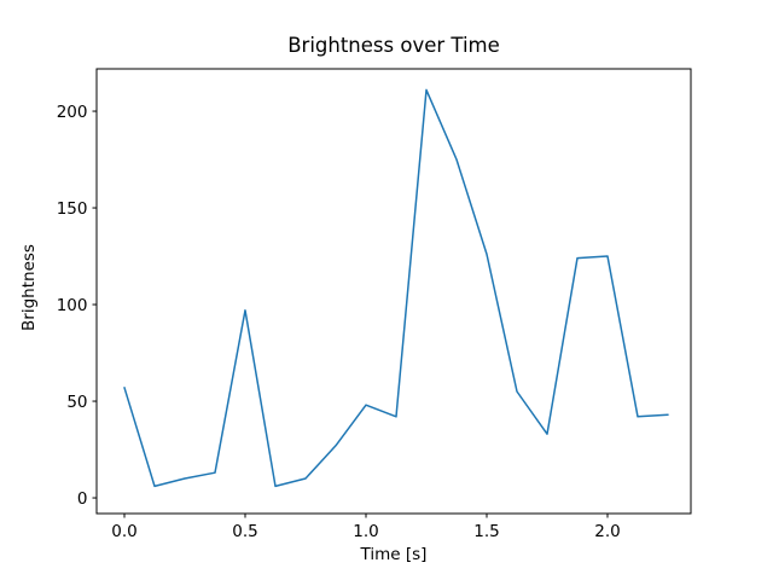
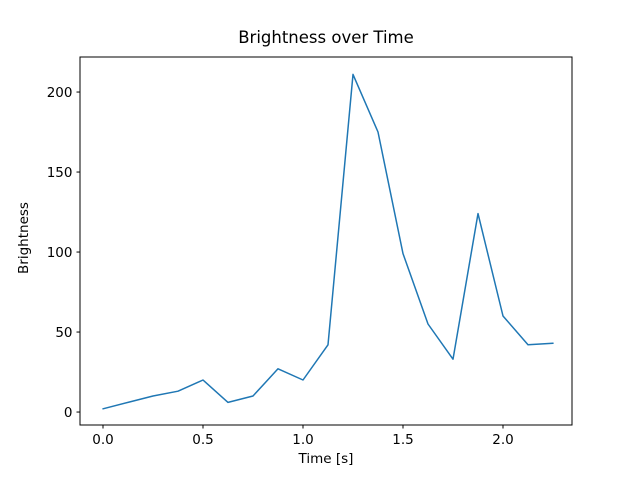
0.0: 57 -> 2
0.5: 97 -> 20
1.0: 48 -> 20
1.5: 126 -> 99
2.0: 125 -> 60
